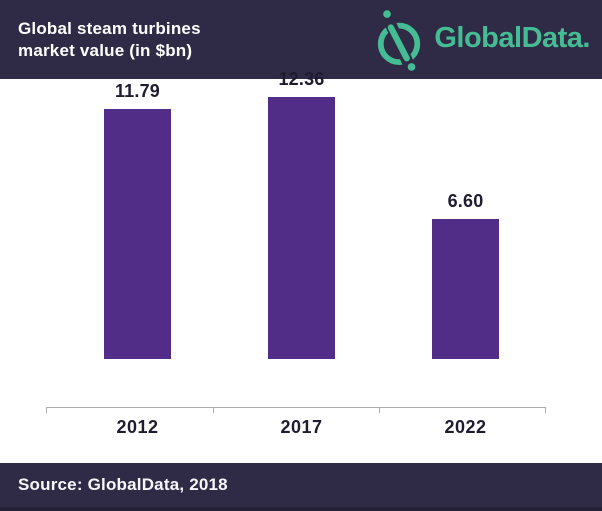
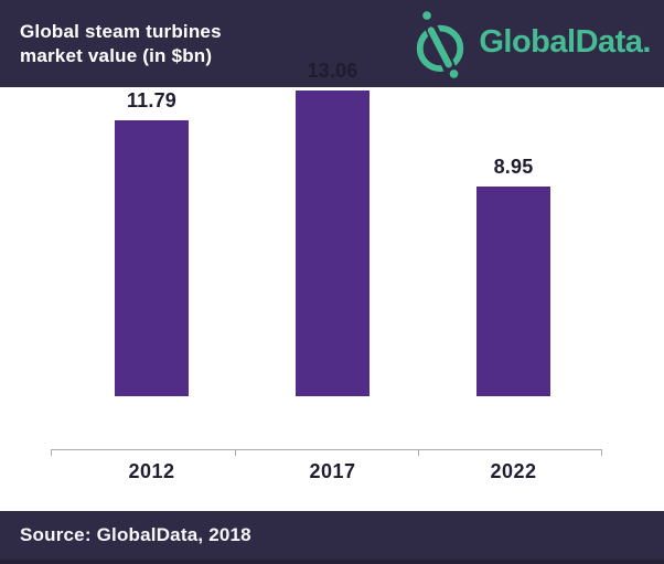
2017: 12.36 -> 13.06
2022: 6.60 -> 8.95
